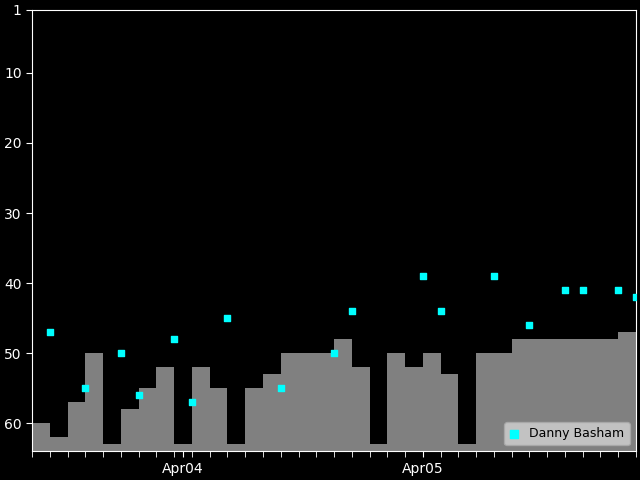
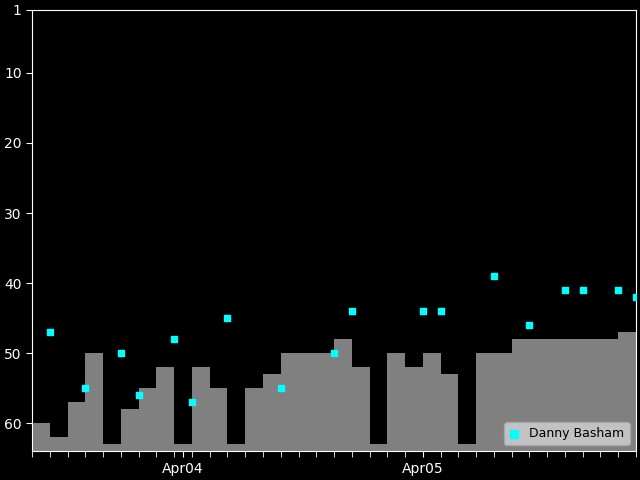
Danny Basham/Apr05: 39 -> 44
